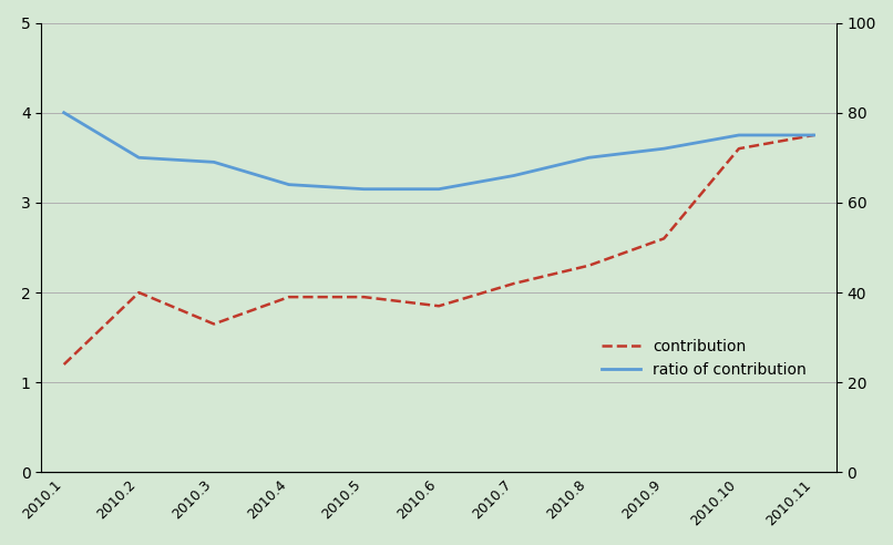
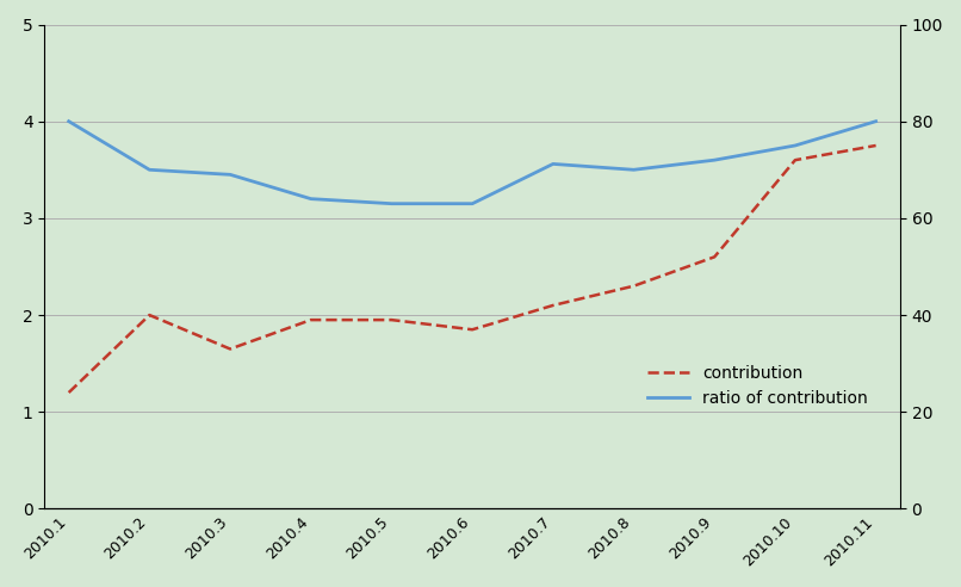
ratio of contribution/2010.7: 3.30 -> 3.56
ratio of contribution/2010.11: 3.75 -> 4.00
